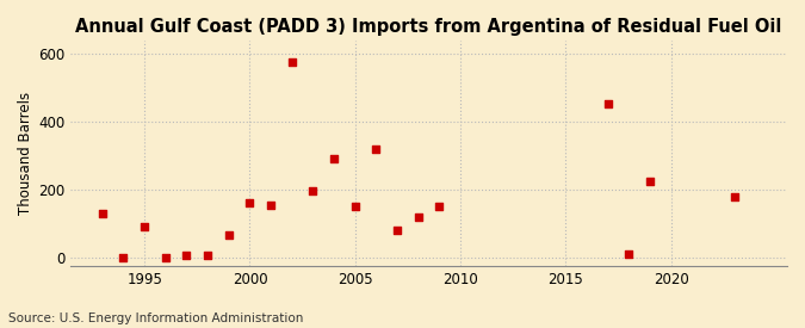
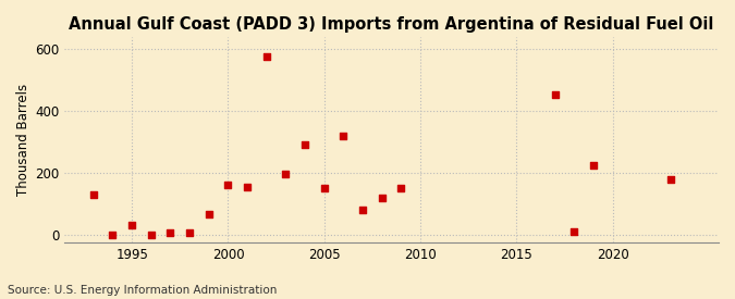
1995: 90 -> 30
